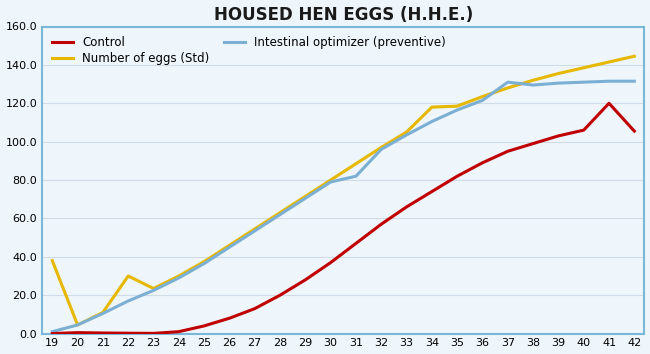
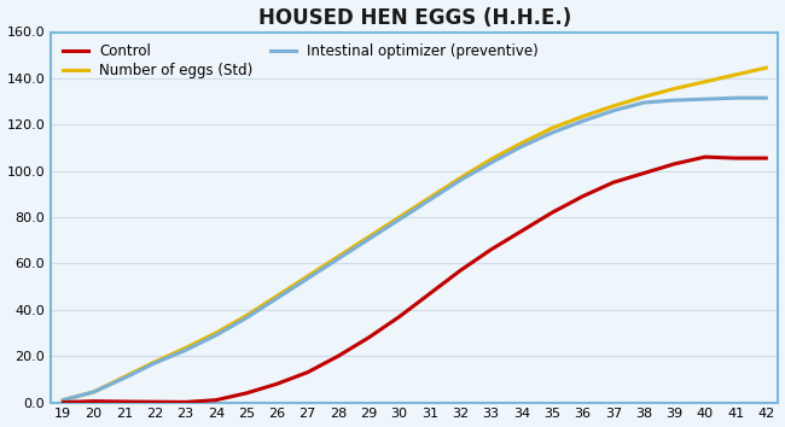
Number of eggs (Std)/19: 38 -> 1
Number of eggs (Std)/22: 30 -> 18
Intestinal optimizer (preventive)/31: 82 -> 88
Number of eggs (Std)/34: 118 -> 112
Intestinal optimizer (preventive)/37: 131 -> 126
Control/41: 120 -> 106
